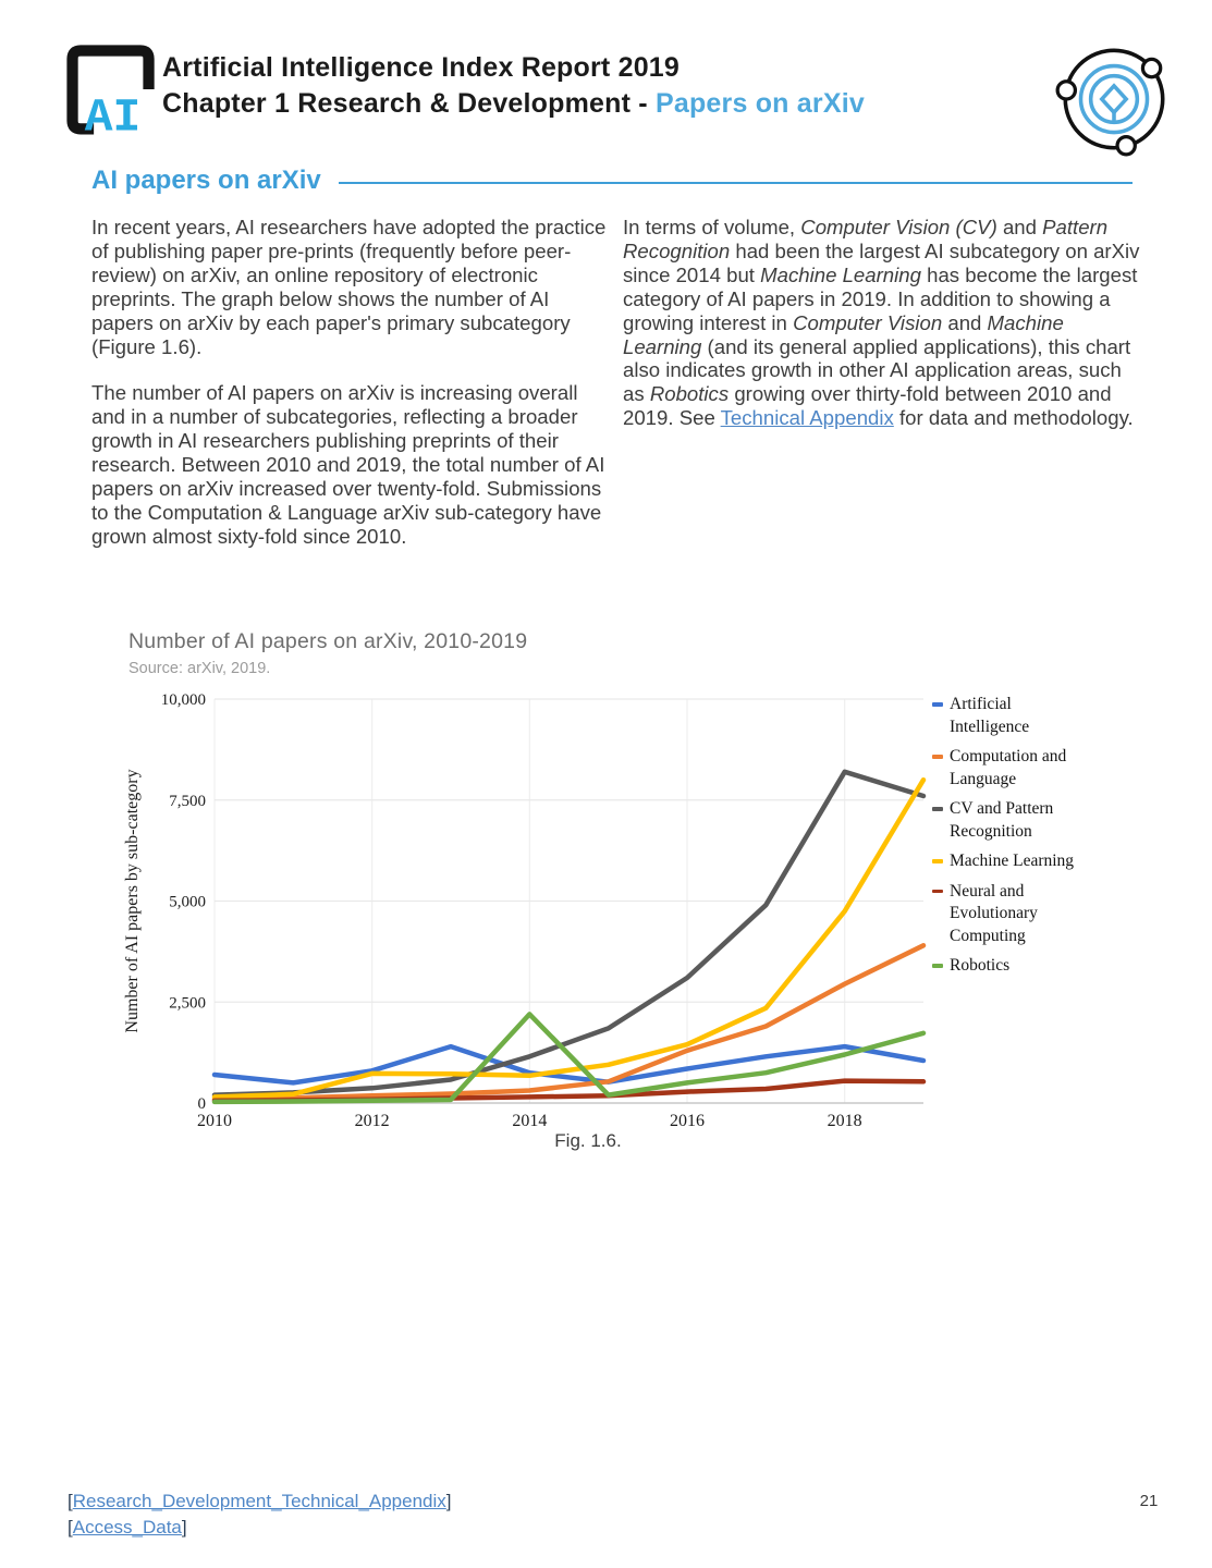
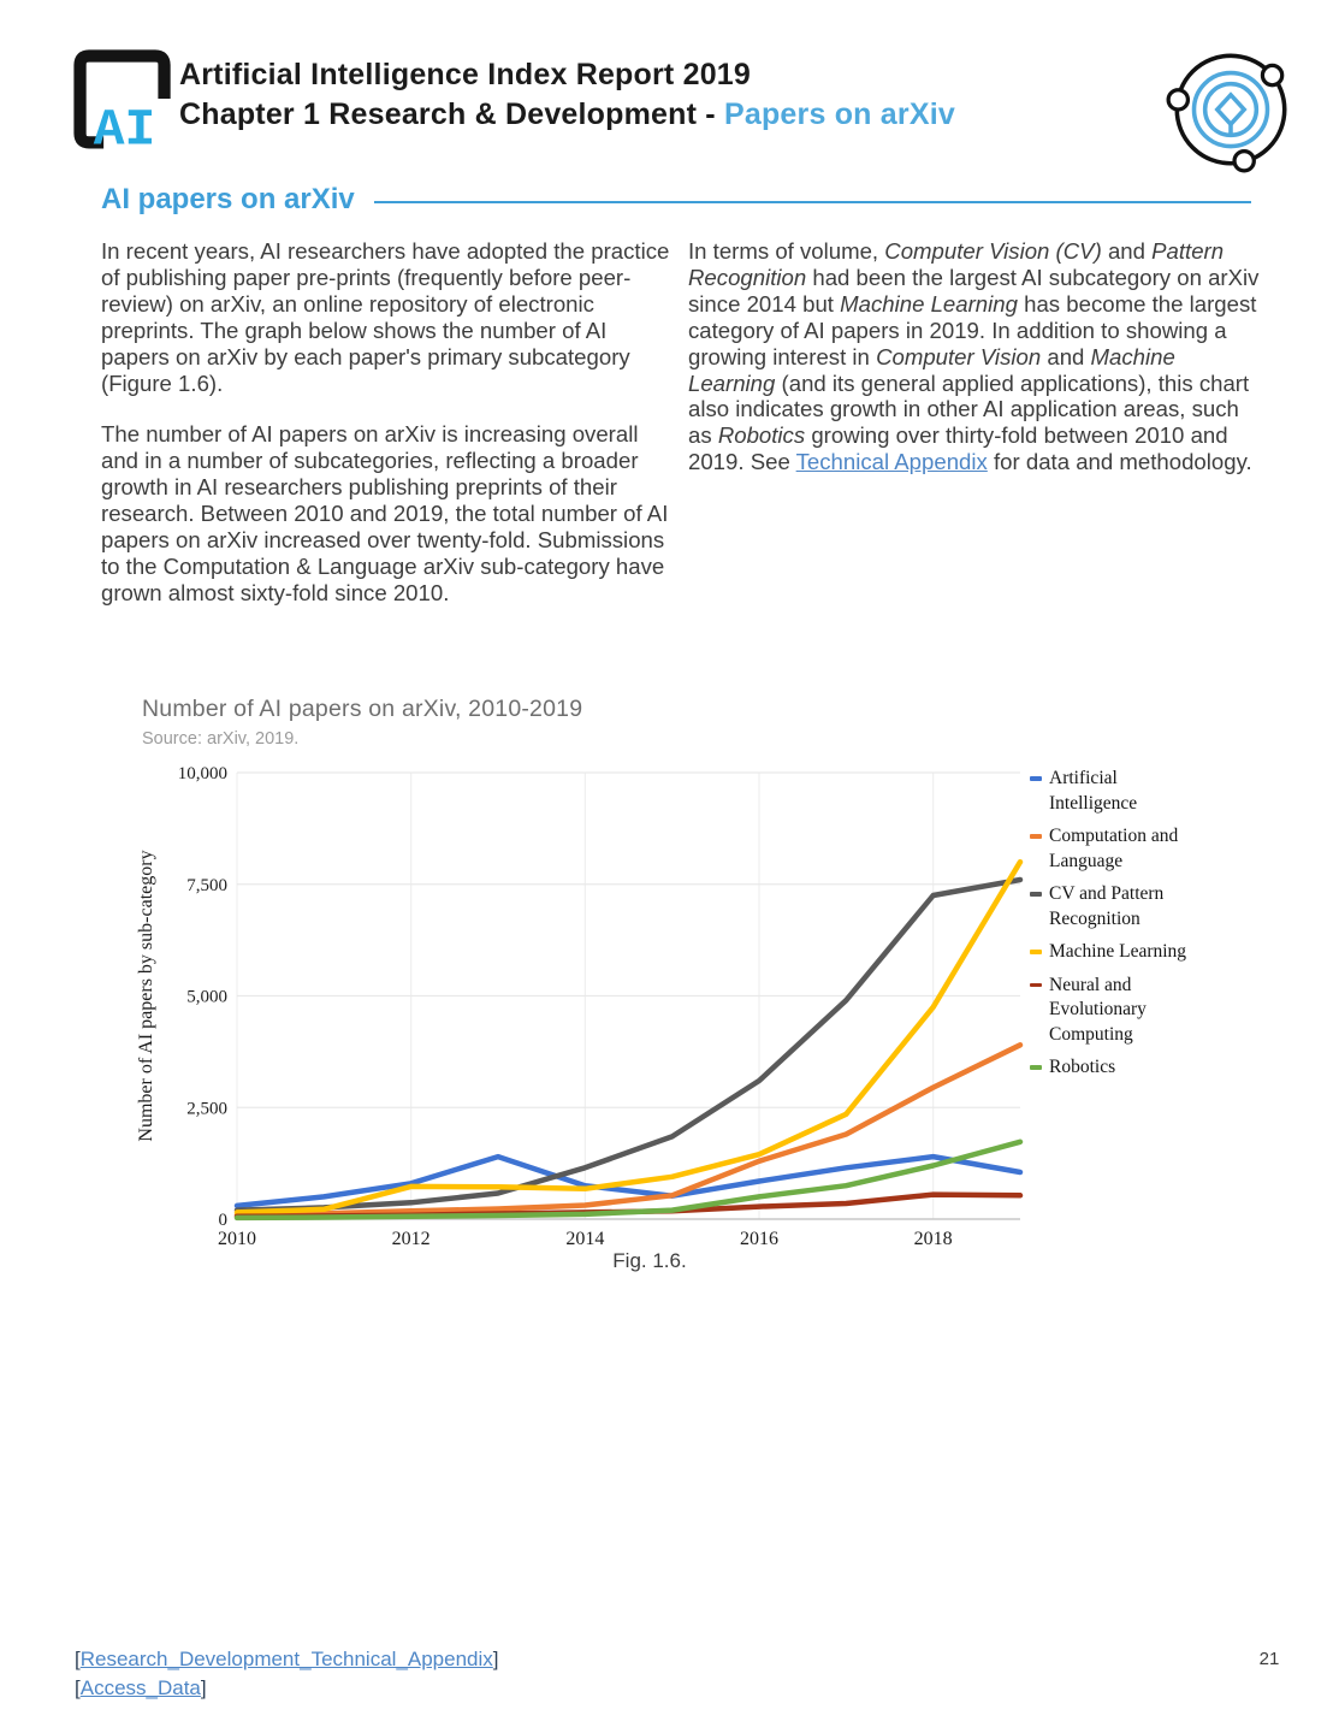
Artificial Intelligence/2010: 700 -> 300
Robotics/2014: 2200 -> 100
CV and Pattern Recognition/2018: 8200 -> 7200
